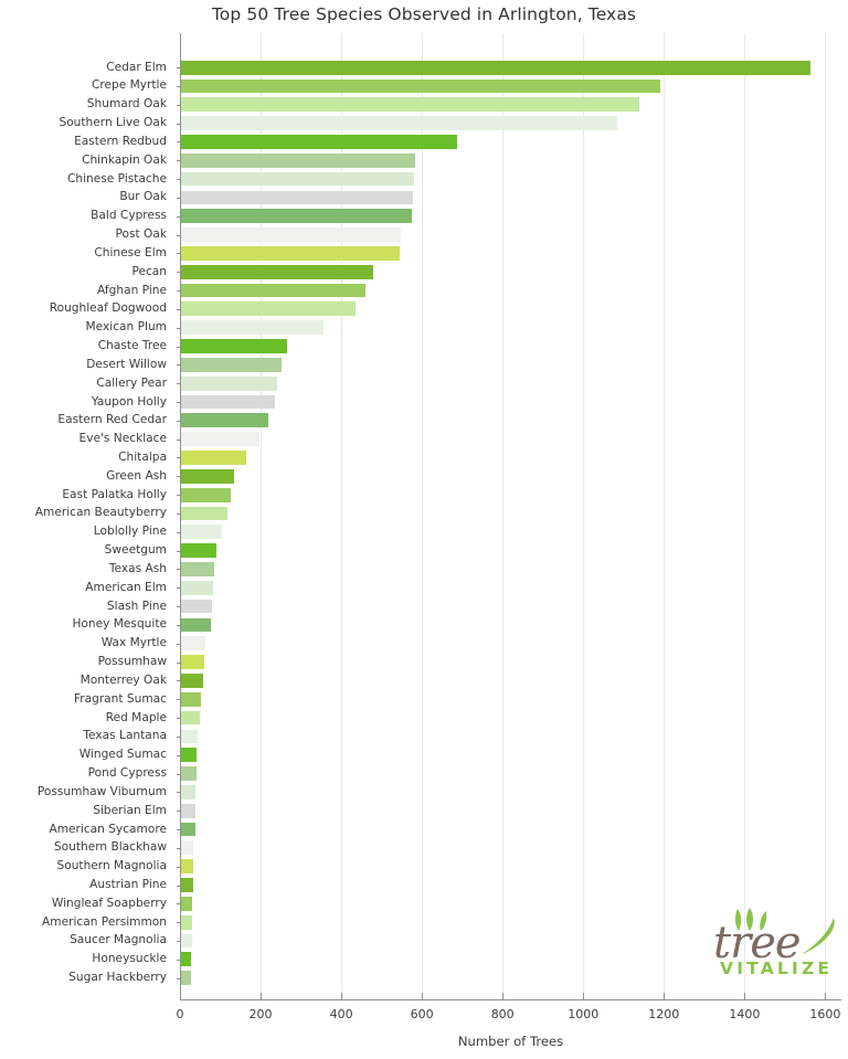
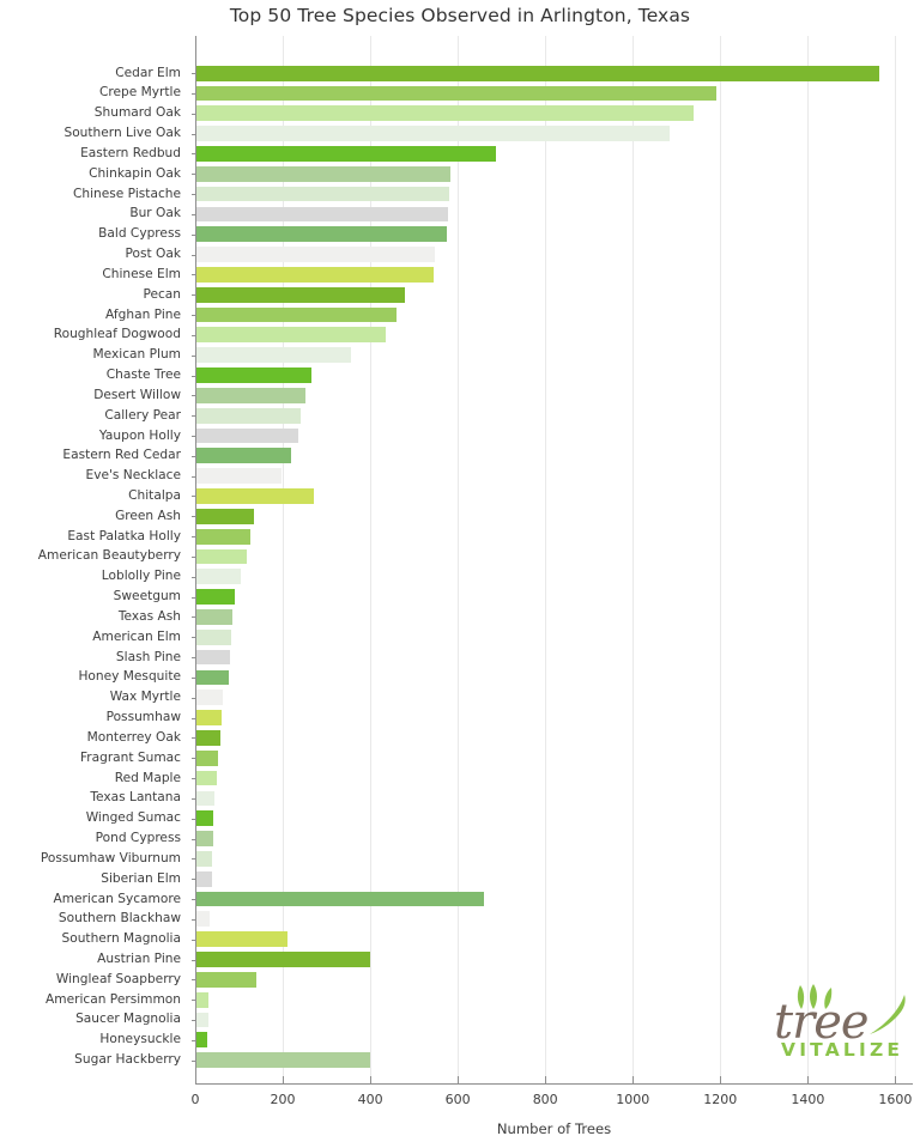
Chitalpa: 160 -> 270
American Sycamore: 40 -> 660
Southern Magnolia: 30 -> 210
Austrian Pine: 30 -> 400
Wingleaf Soapberry: 30 -> 140
Sugar Hackberry: 30 -> 400
